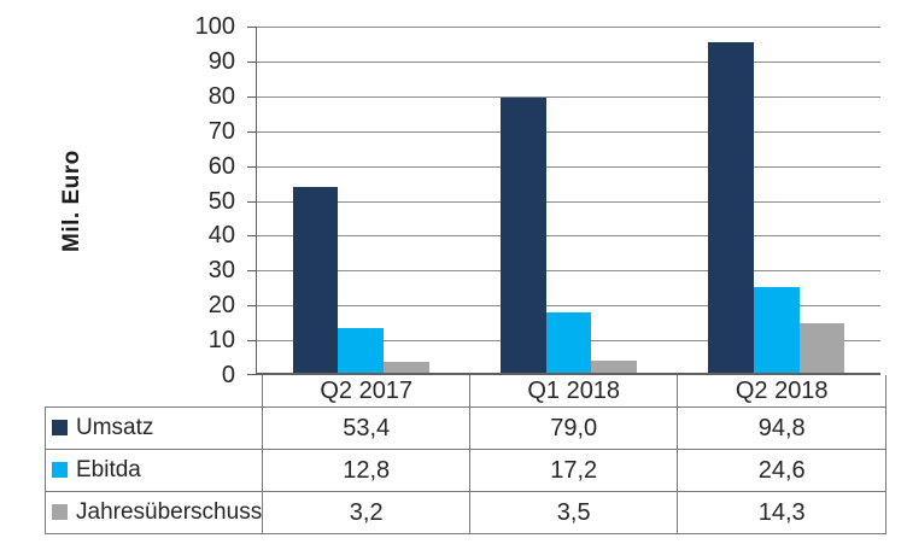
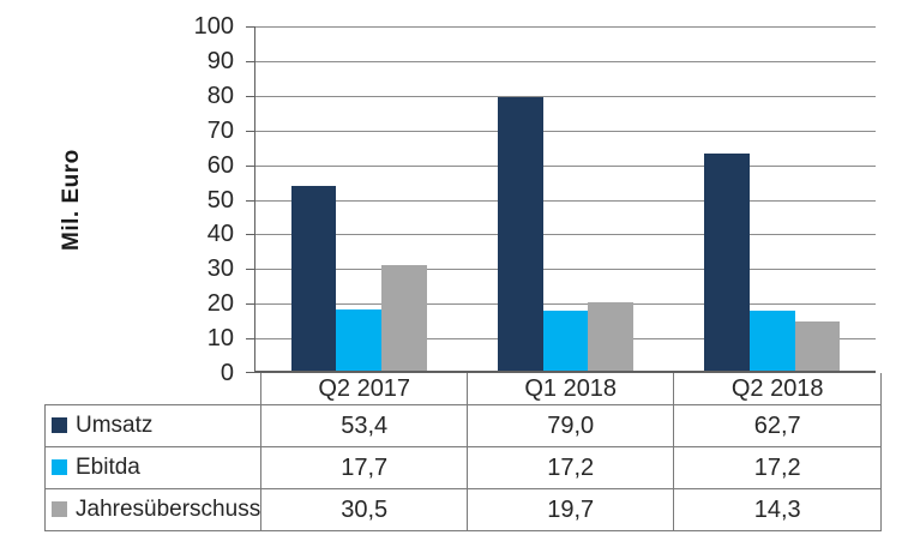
Ebitda/Q2 2017: 12,8 -> 17,7
Jahresüberschuss/Q2 2017: 3,2 -> 30,5
Jahresüberschuss/Q1 2018: 3,5 -> 19,7
Umsatz/Q2 2018: 94,8 -> 62,7
Ebitda/Q2 2018: 24,6 -> 17,2
